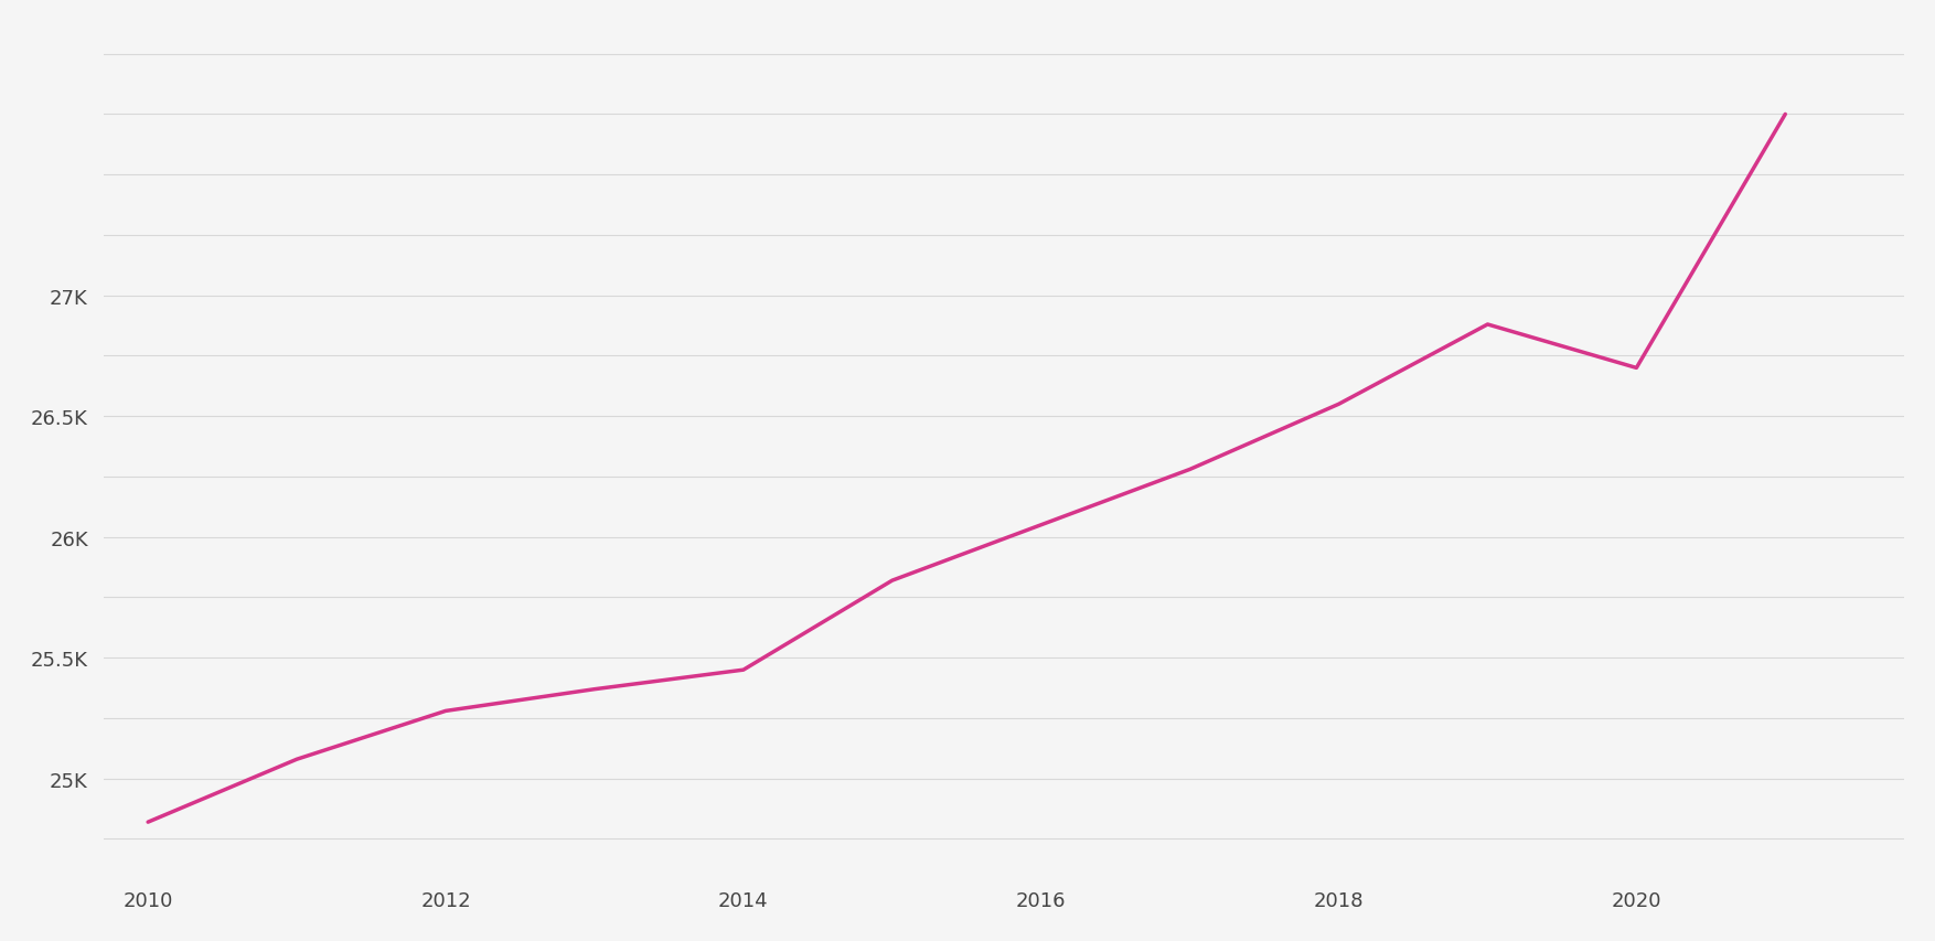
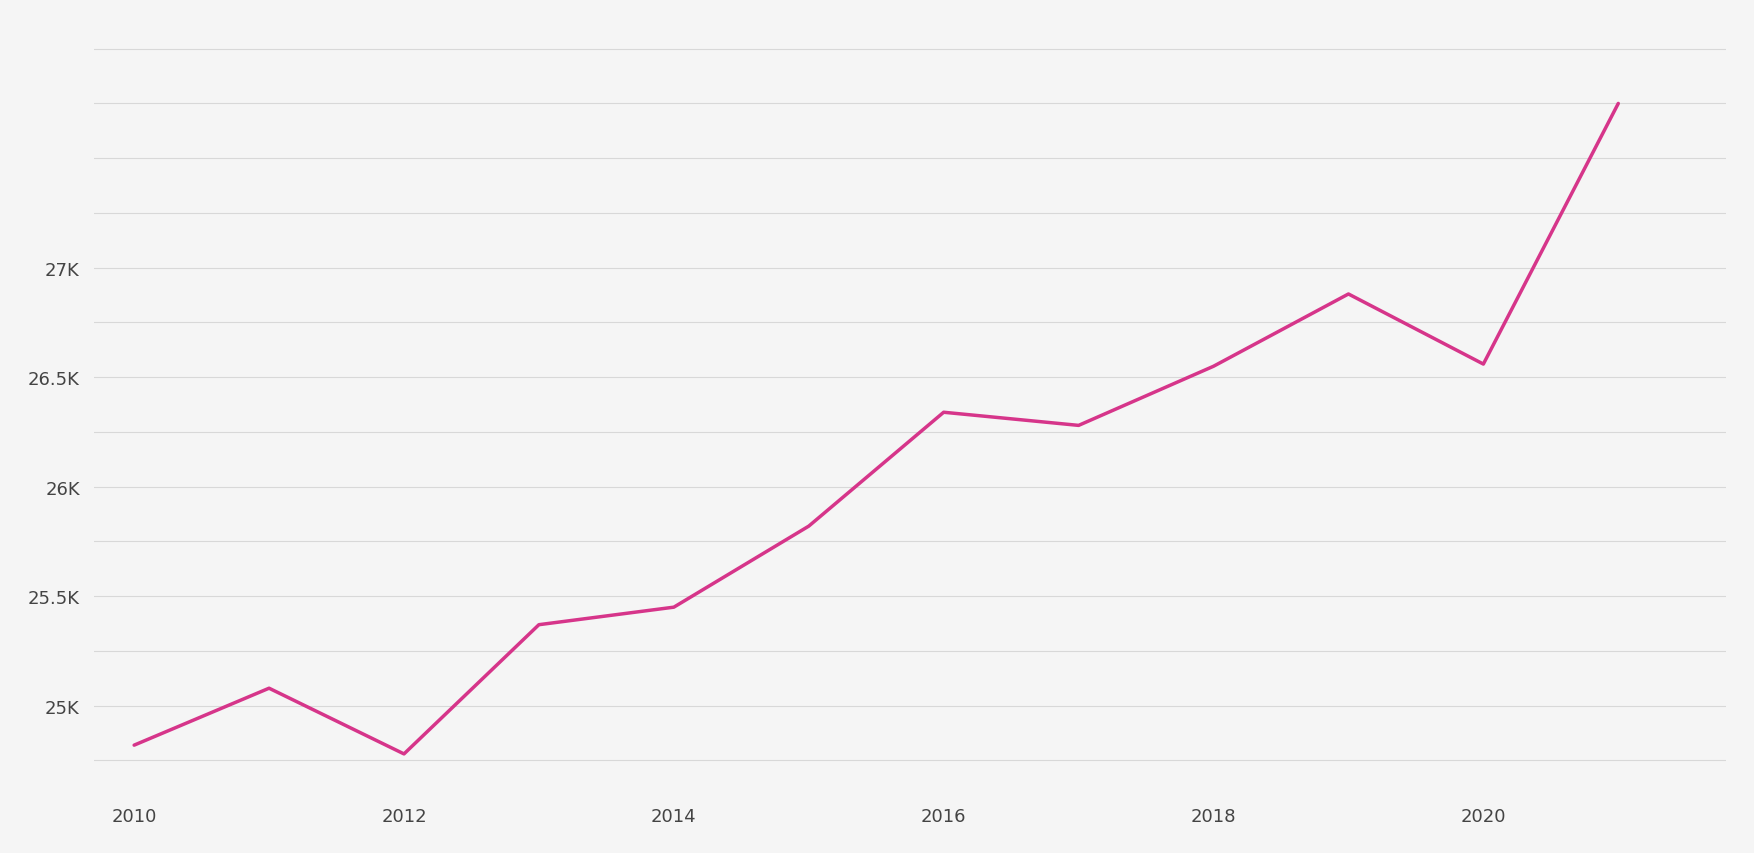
2012: 25.28K -> 24.78K
2016: 26.05K -> 26.34K
2020: 26.70K -> 26.56K
